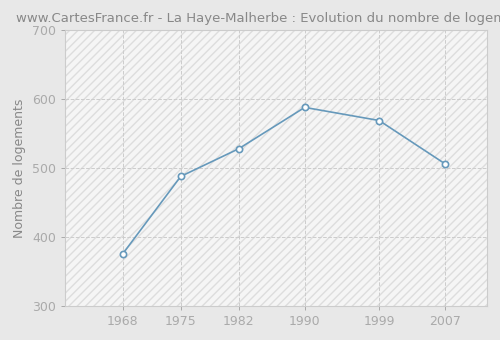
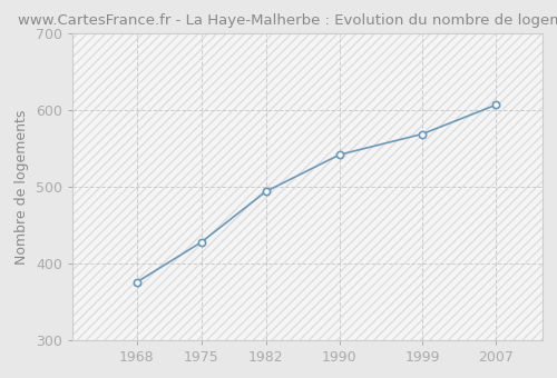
1975: 488 -> 428
1982: 528 -> 494
1990: 588 -> 542
2007: 506 -> 607
